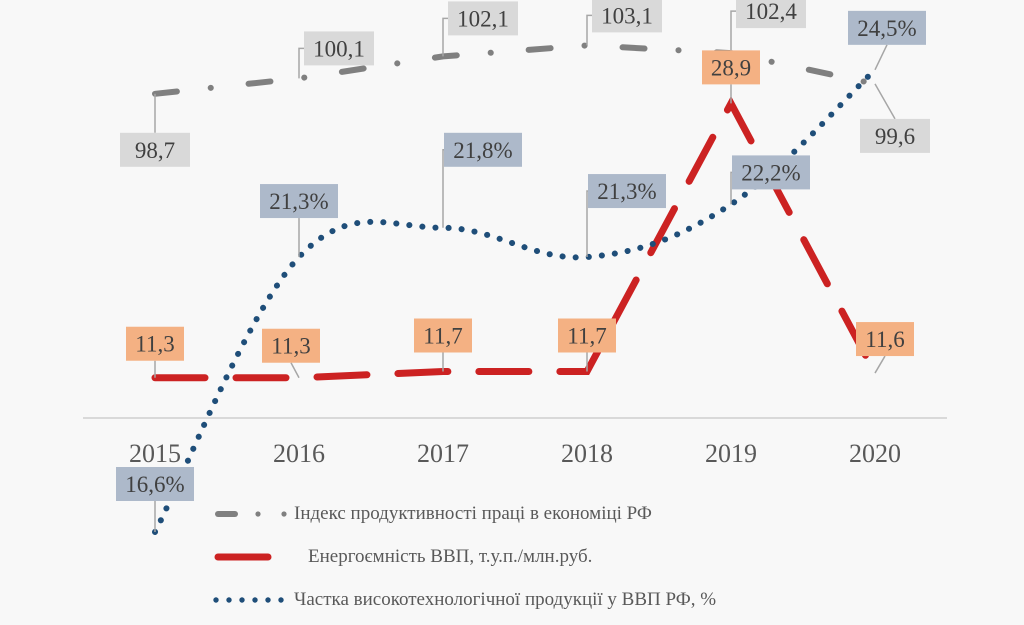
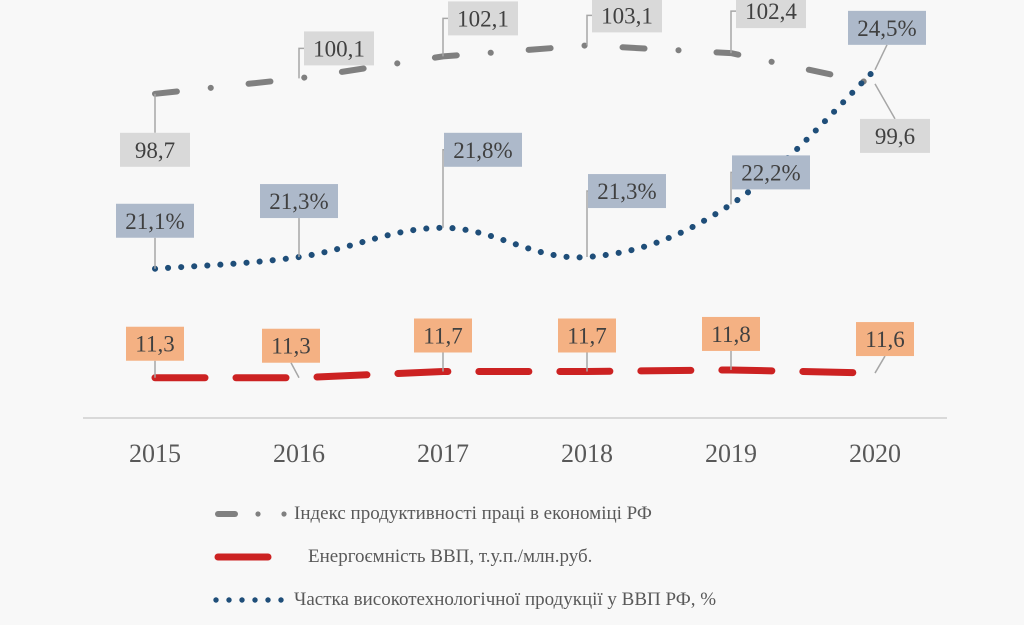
Частка високотехнологічної продукції у ВВП РФ, %/2015: 16,6% -> 21,1%
Енергоємність ВВП, т.у.п./млн.руб./2019: 28,9 -> 11,8
